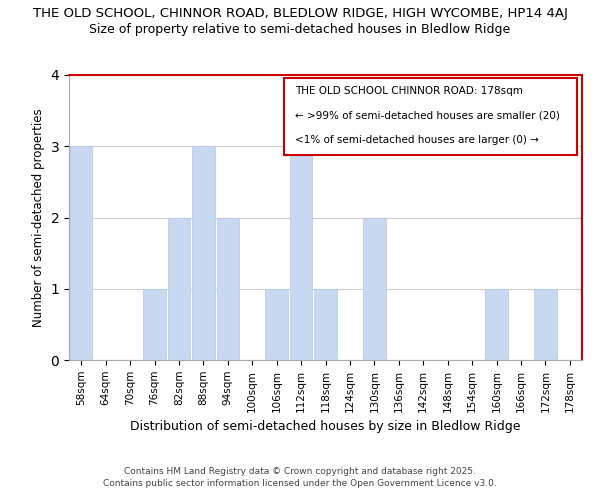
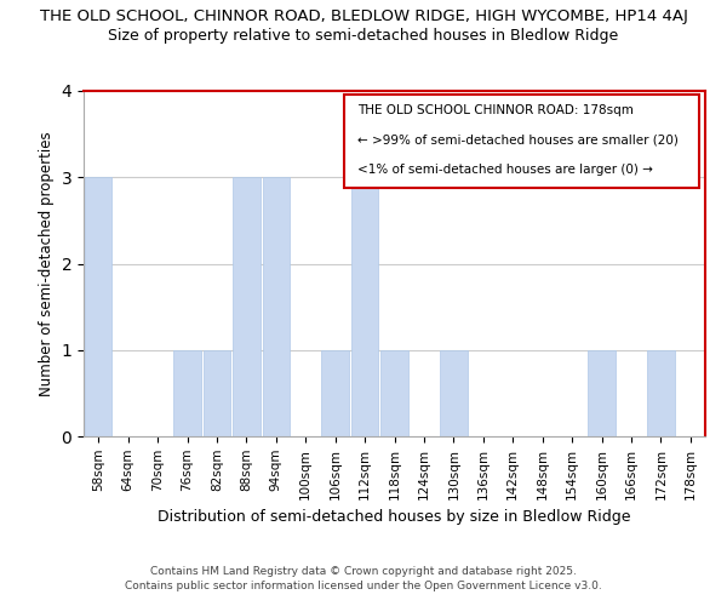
82sqm: 2 -> 1
94sqm: 2 -> 3
130sqm: 2 -> 1
